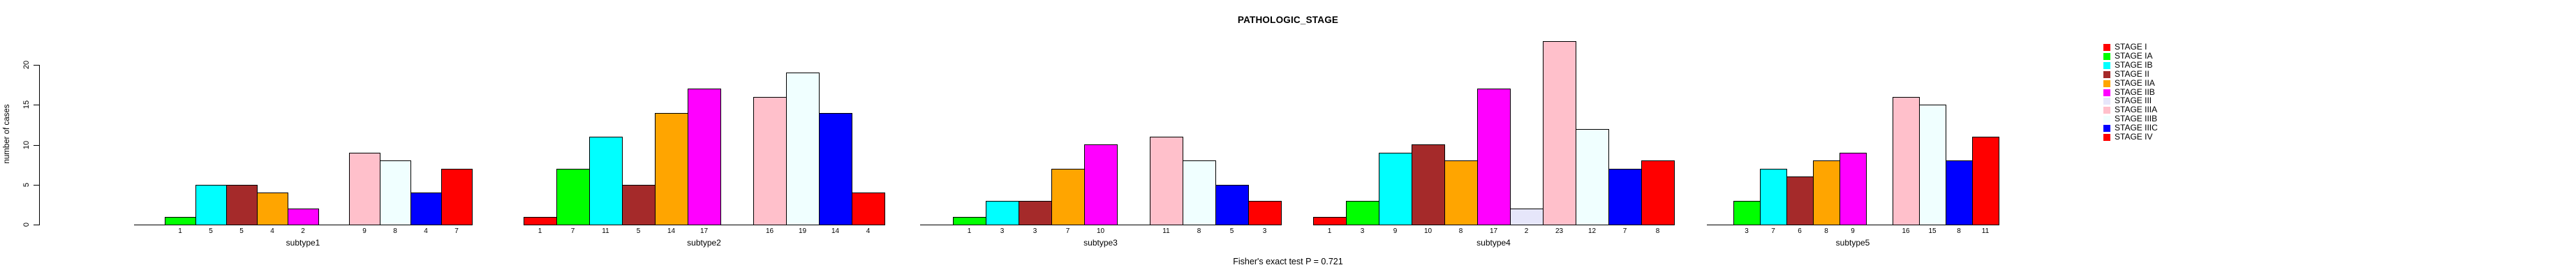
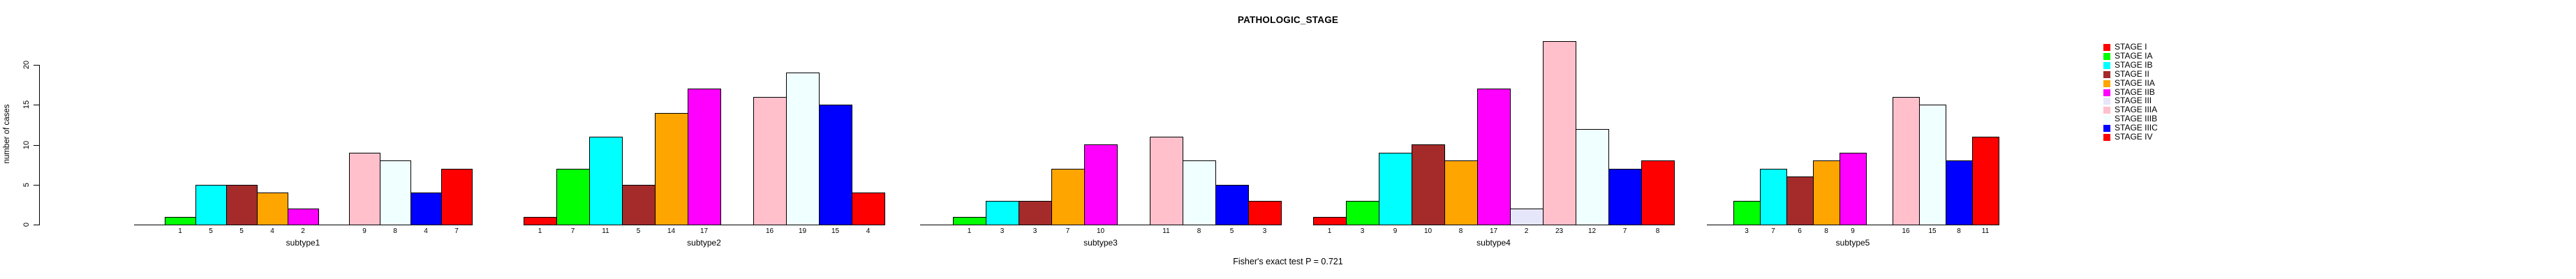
STAGE IIIC/subtype2: 14 -> 15
